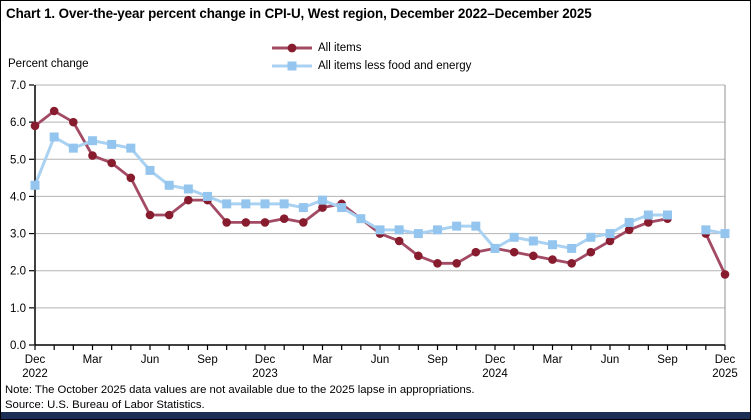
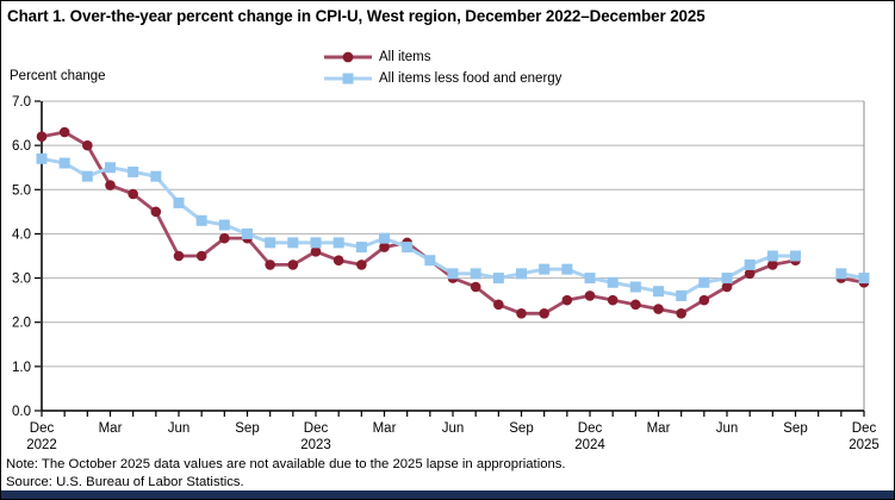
All items/Dec 2022: 5.9 -> 6.2
All items less food and energy/Dec 2022: 4.3 -> 5.7
All items/Dec 2023: 3.3 -> 3.6
All items less food and energy/Dec 2024: 2.6 -> 3.0
All items/Dec 2025: 1.9 -> 2.9
